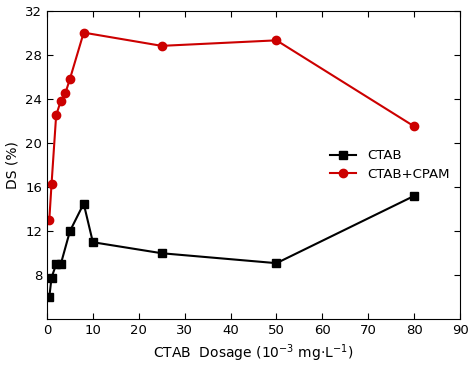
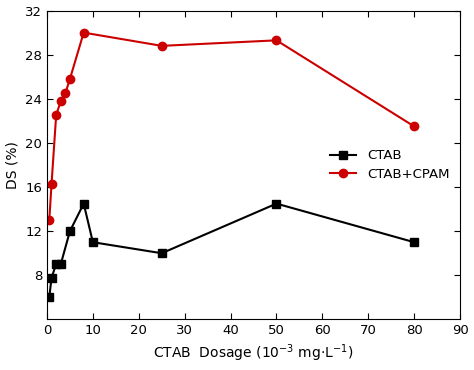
CTAB/50: 9.1 -> 14.5
CTAB/80: 15.2 -> 11.0
